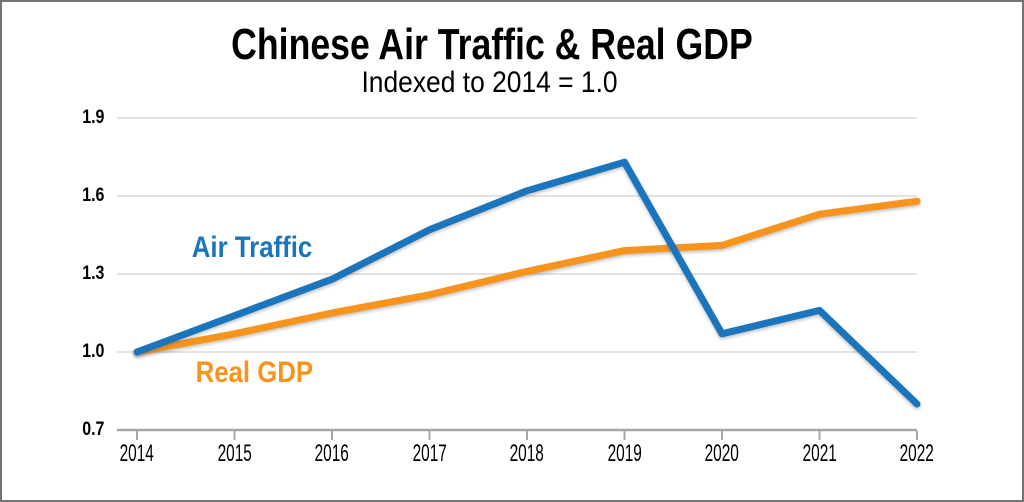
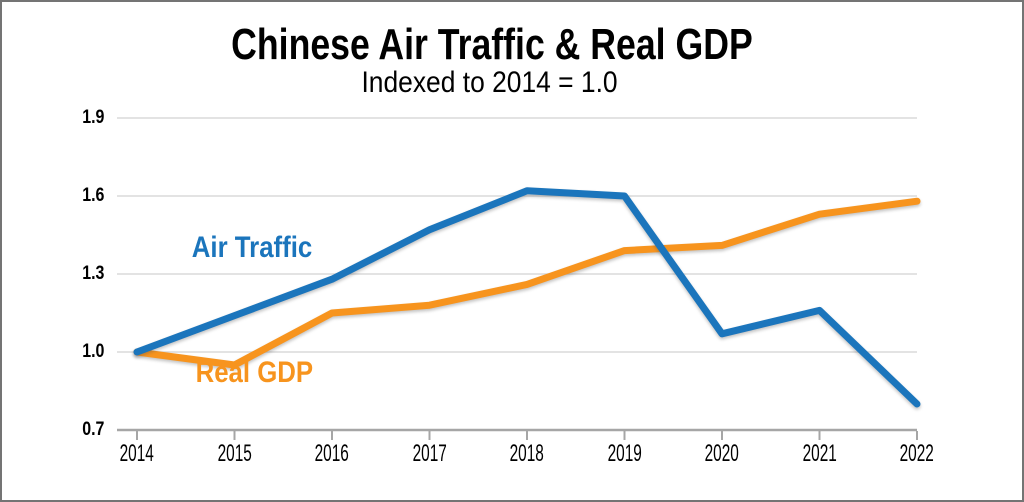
Real GDP/2015: 1.07 -> 0.95
Real GDP/2017: 1.22 -> 1.18
Real GDP/2018: 1.31 -> 1.26
Air Traffic/2019: 1.73 -> 1.60
